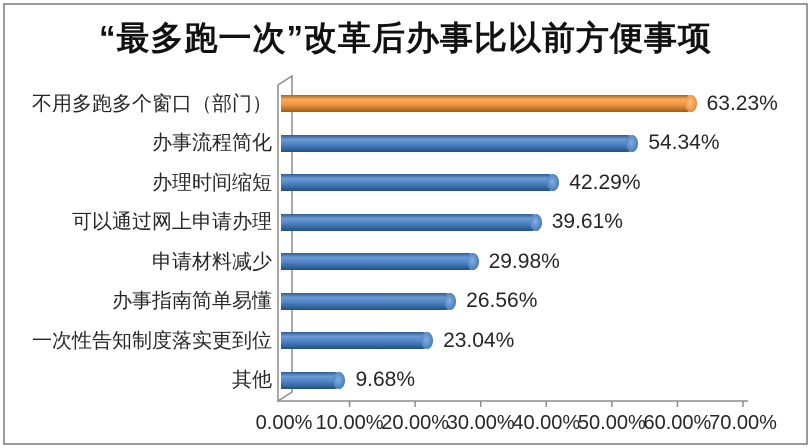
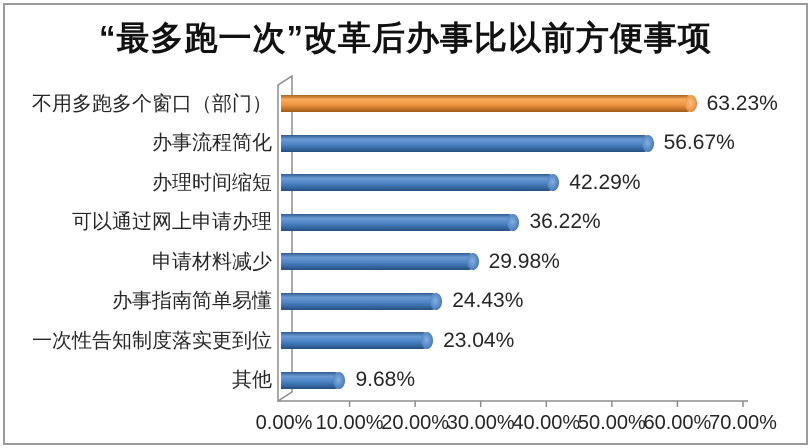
办事流程简化: 54.34% -> 56.67%
可以通过网上申请办理: 39.61% -> 36.22%
办事指南简单易懂: 26.56% -> 24.43%
